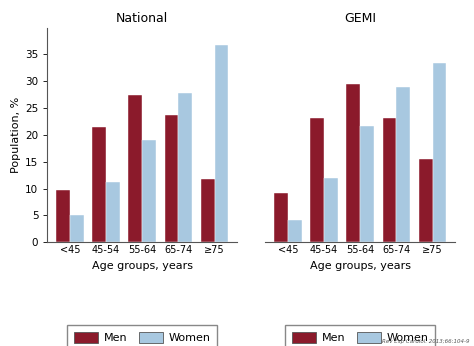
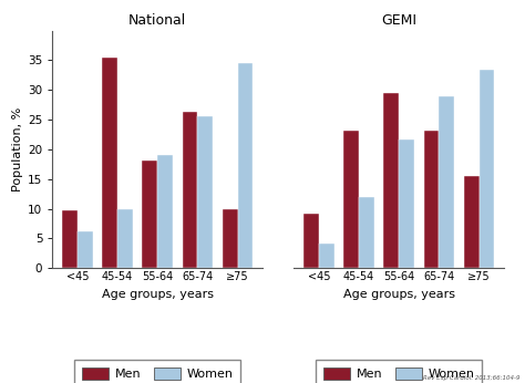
National/Women/<45: 5.0 -> 6.2
National/Men/45-54: 21.4 -> 35.4
National/Women/45-54: 11.3 -> 10.0
National/Men/55-64: 27.5 -> 18.2
National/Men/65-74: 23.7 -> 26.4
National/Women/65-74: 27.9 -> 25.6
National/Men/≥75: 11.8 -> 10.0
National/Women/≥75: 36.7 -> 34.6
